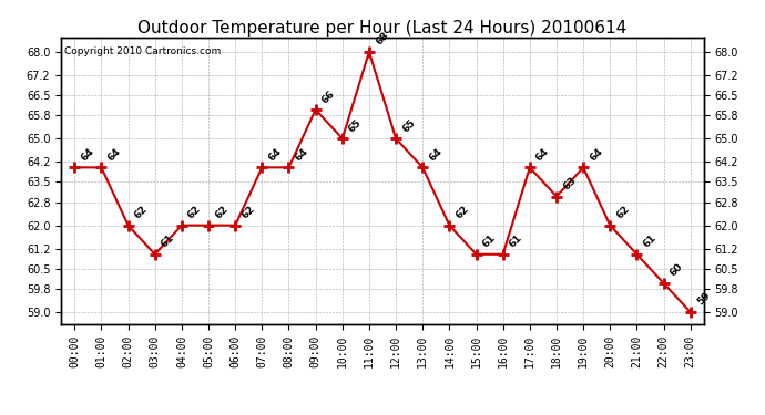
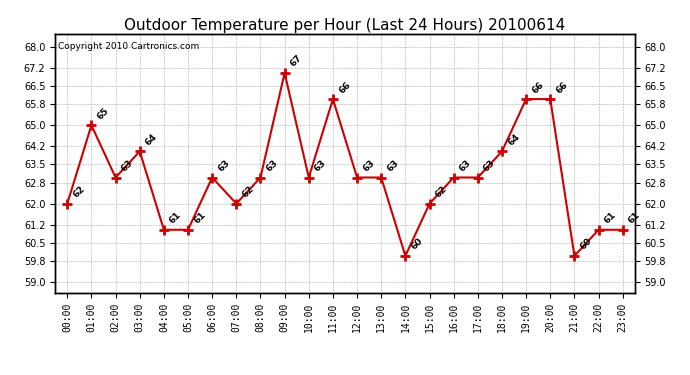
00:00: 64 -> 62
01:00: 64 -> 65
02:00: 62 -> 63
03:00: 61 -> 64
04:00: 62 -> 61
05:00: 62 -> 61
06:00: 62 -> 63
07:00: 64 -> 62
08:00: 64 -> 63
09:00: 66 -> 67
10:00: 65 -> 63
11:00: 68 -> 66
12:00: 65 -> 63
13:00: 64 -> 63
14:00: 62 -> 60
15:00: 61 -> 62
16:00: 61 -> 63
17:00: 64 -> 63
18:00: 63 -> 64
19:00: 64 -> 66
20:00: 62 -> 66
21:00: 61 -> 60
22:00: 60 -> 61
23:00: 59 -> 61
